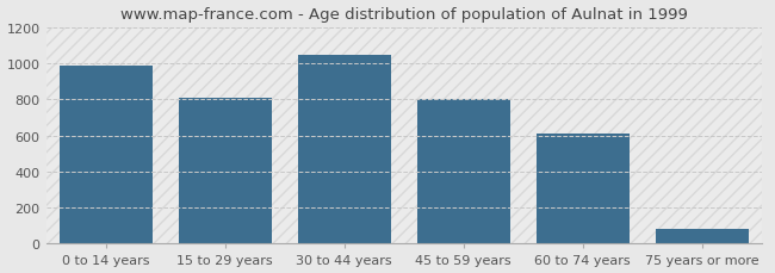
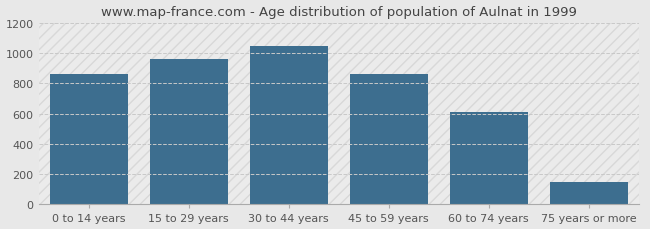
0 to 14 years: 990 -> 860
15 to 29 years: 810 -> 960
45 to 59 years: 800 -> 860
75 years or more: 80 -> 150
